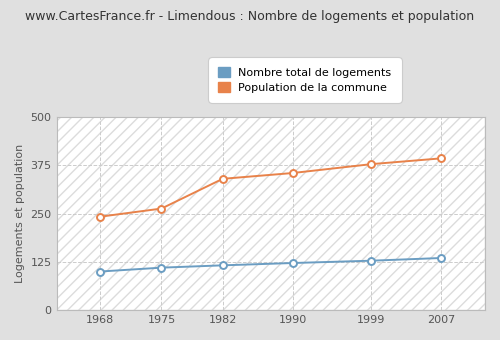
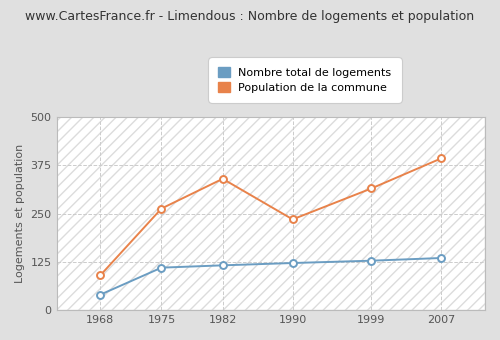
Nombre total de logements/1968: 100 -> 40
Population de la commune/1968: 242 -> 90
Population de la commune/1990: 355 -> 235
Population de la commune/1999: 378 -> 315
